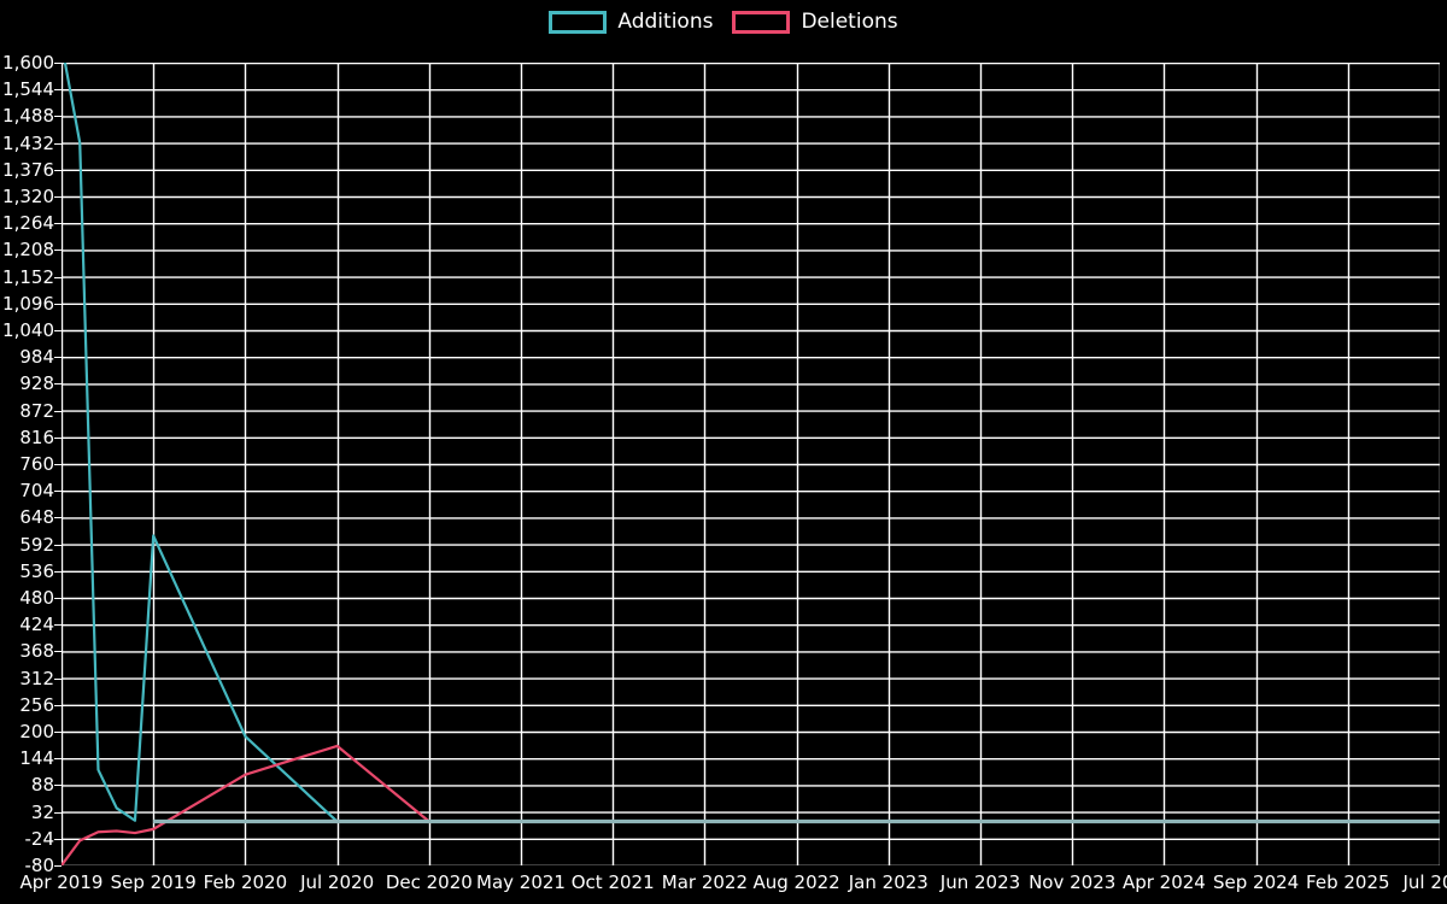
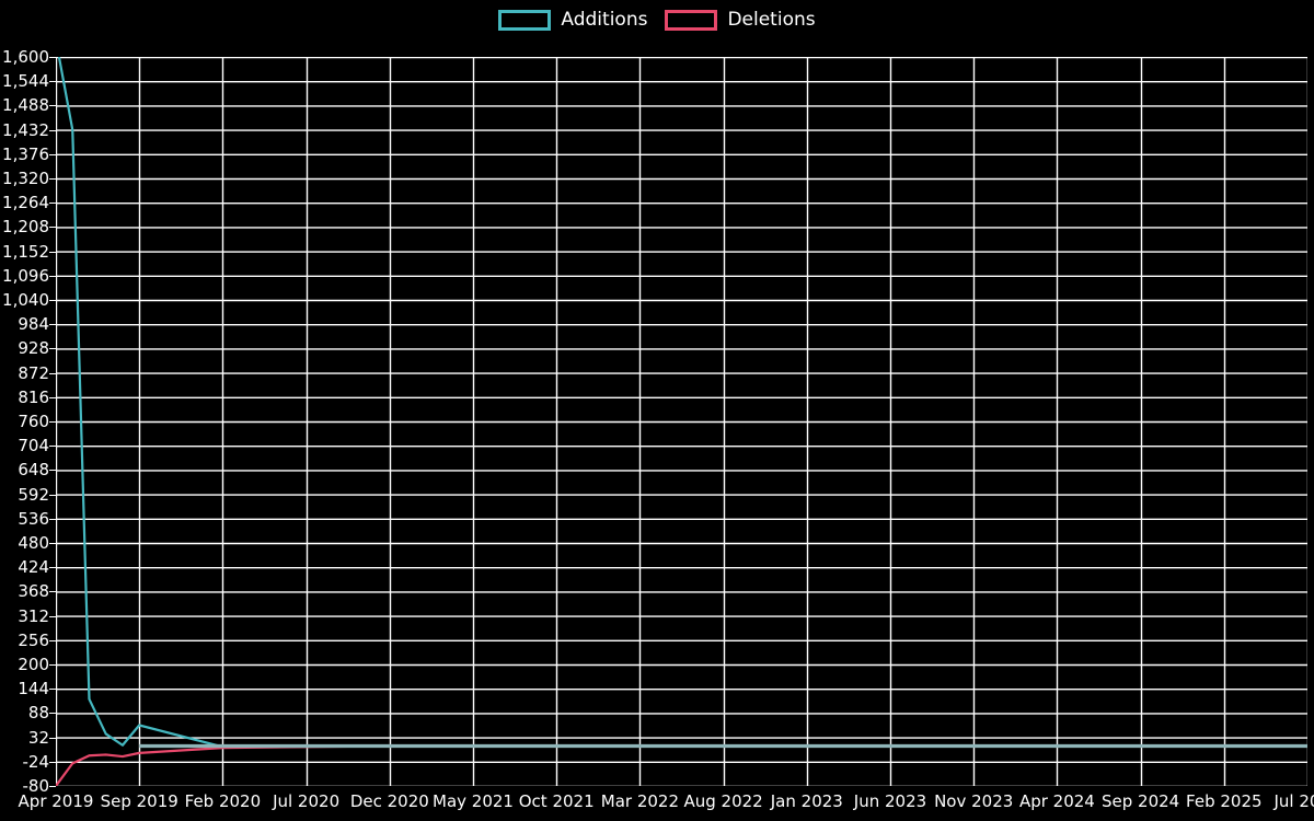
Additions/Sep 2019: 610 -> 60
Additions/Feb 2020: 190 -> 10
Deletions/Feb 2020: 110 -> 10
Deletions/Jul 2020: 170 -> 10
